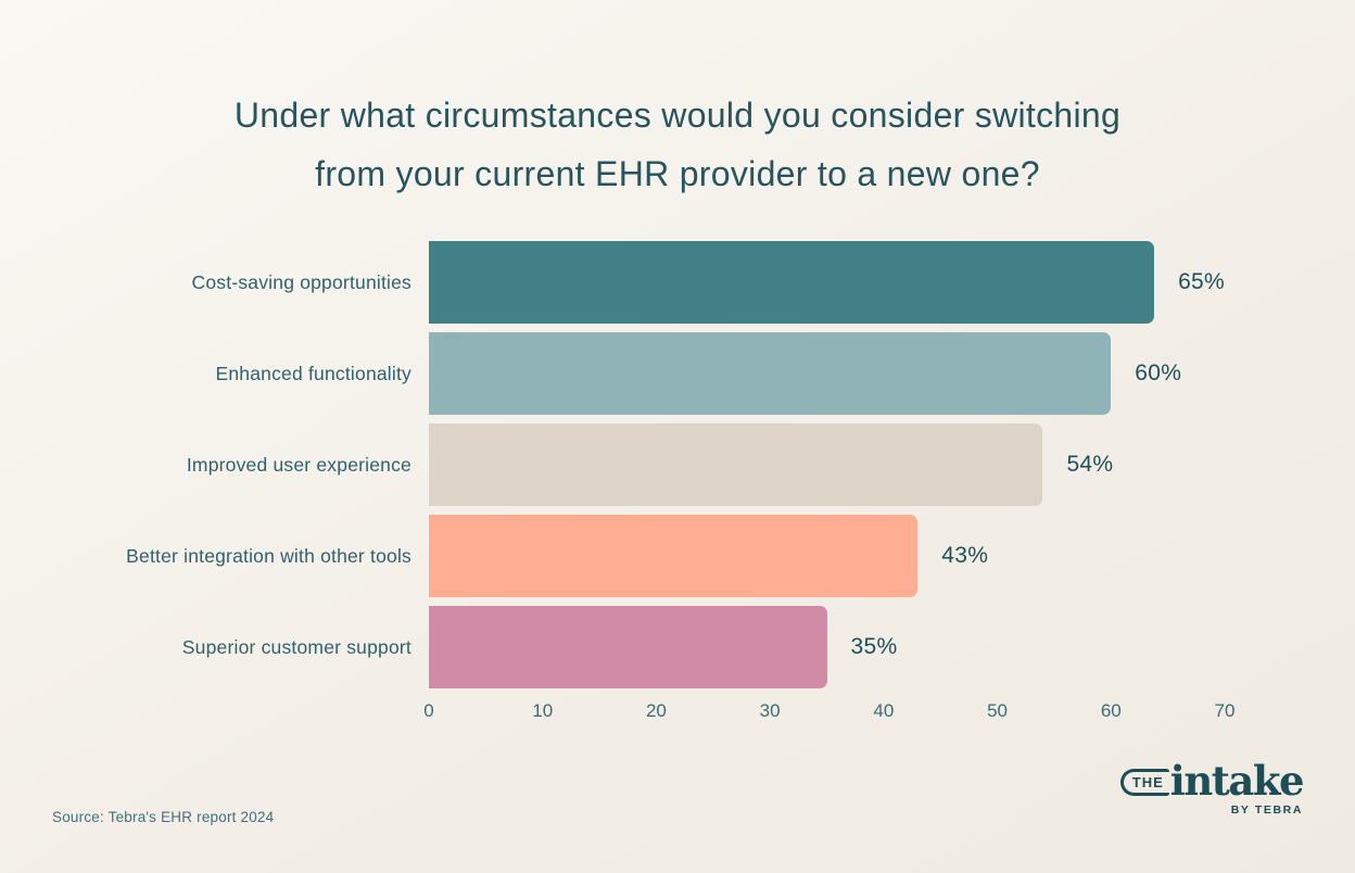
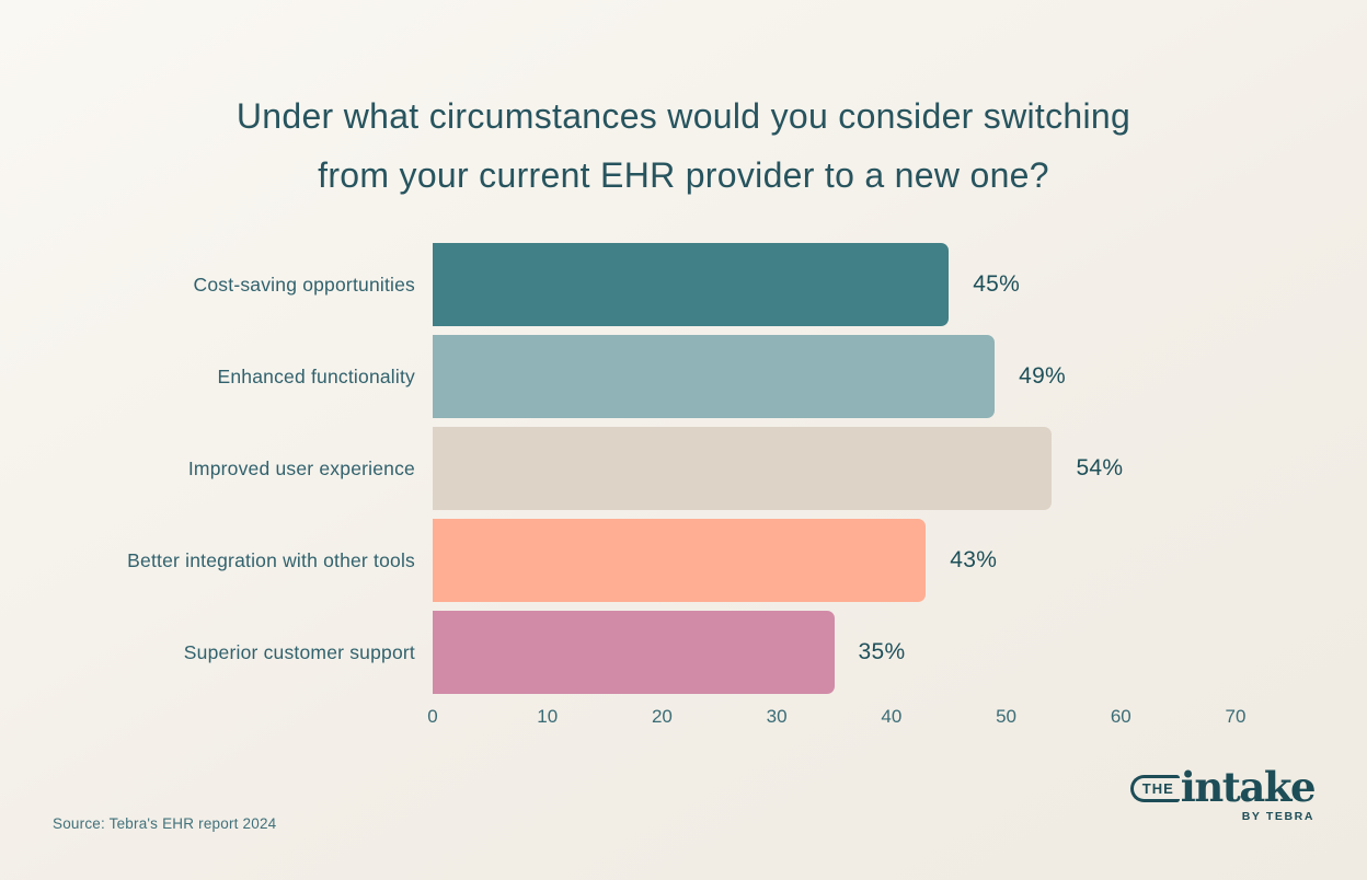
Cost-saving opportunities: 65% -> 45%
Enhanced functionality: 60% -> 49%
